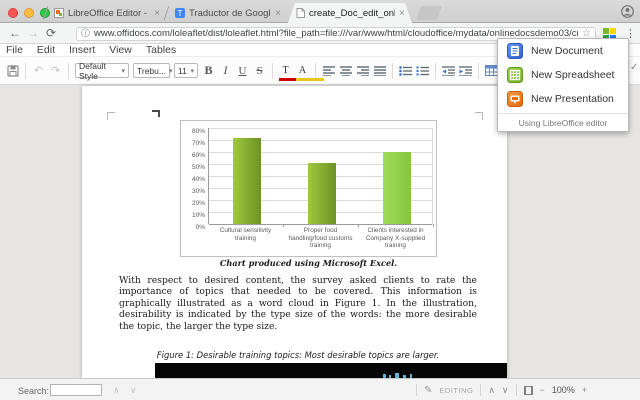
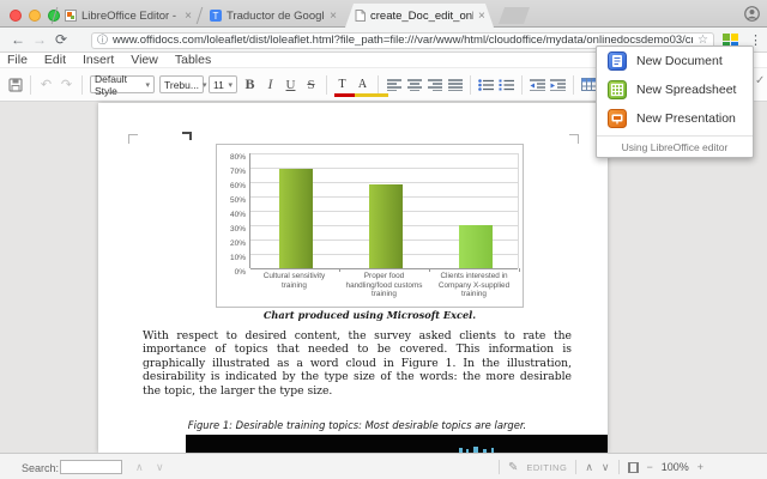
Cultural sensitivity training: 72% -> 69%
Proper food handling/food customs training: 51% -> 58%
Clients interested in Company X-supplied training: 60% -> 30%
